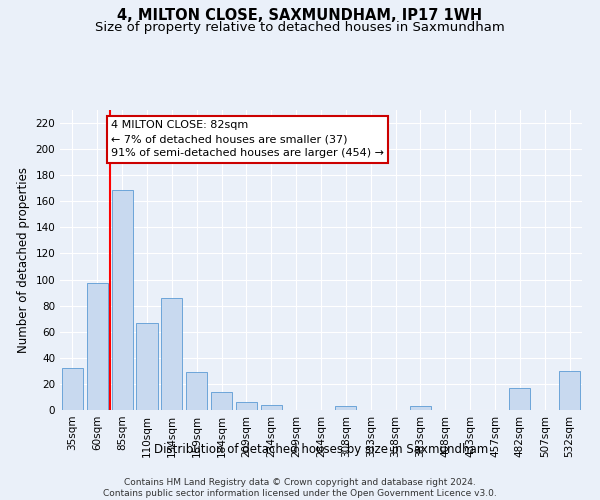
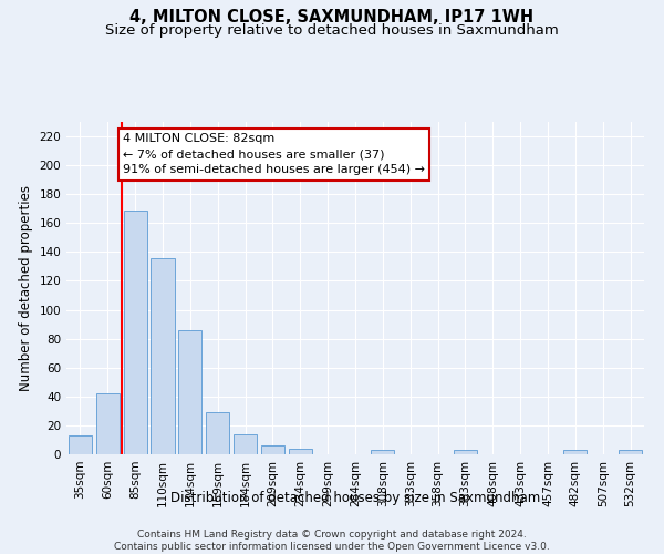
35sqm: 32 -> 13
60sqm: 97 -> 42
110sqm: 67 -> 136
482sqm: 17 -> 3
532sqm: 30 -> 3
